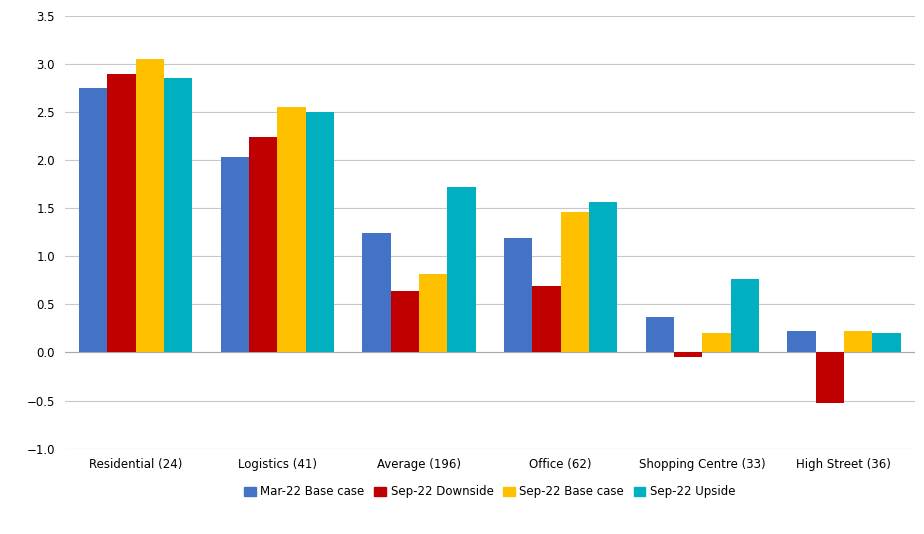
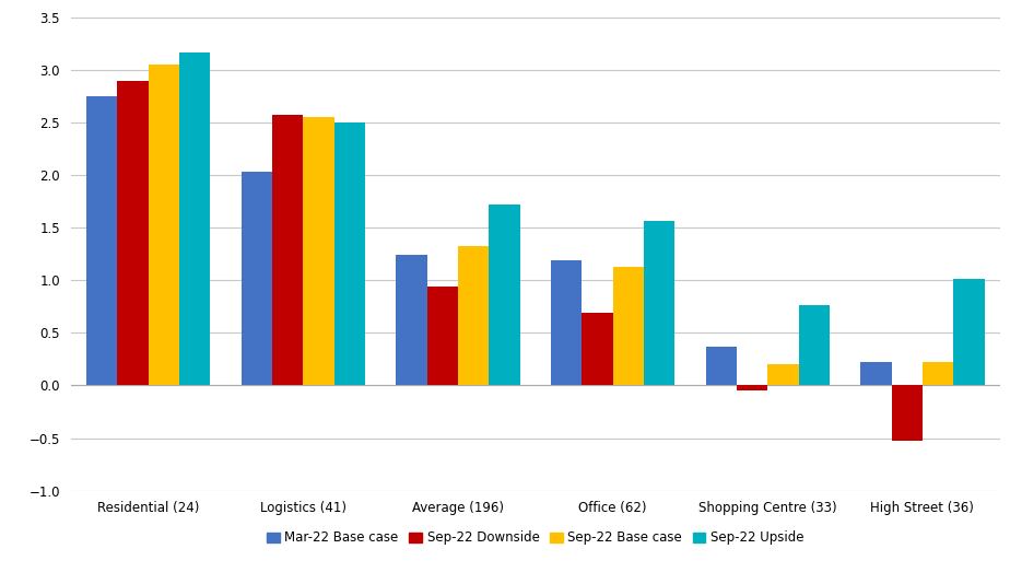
Sep-22 Upside/Residential (24): 2.86 -> 3.17
Sep-22 Downside/Logistics (41): 2.24 -> 2.57
Sep-22 Downside/Average (196): 0.64 -> 0.94
Sep-22 Base case/Average (196): 0.82 -> 1.33
Sep-22 Base case/Office (62): 1.46 -> 1.13
Sep-22 Upside/High Street (36): 0.20 -> 1.01
